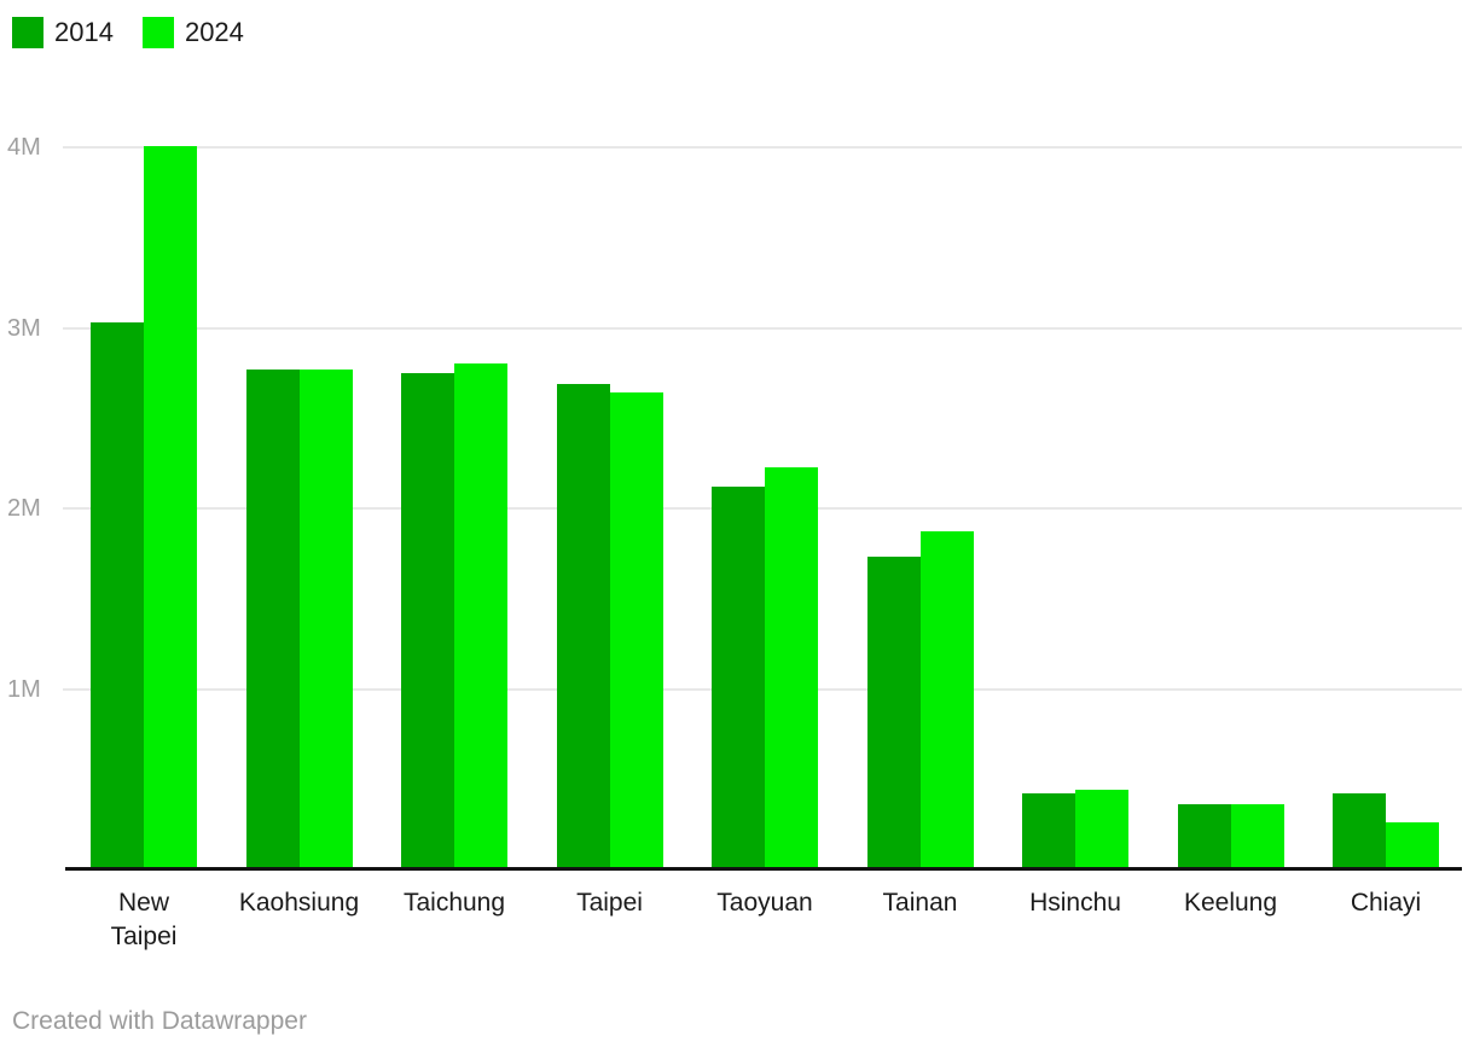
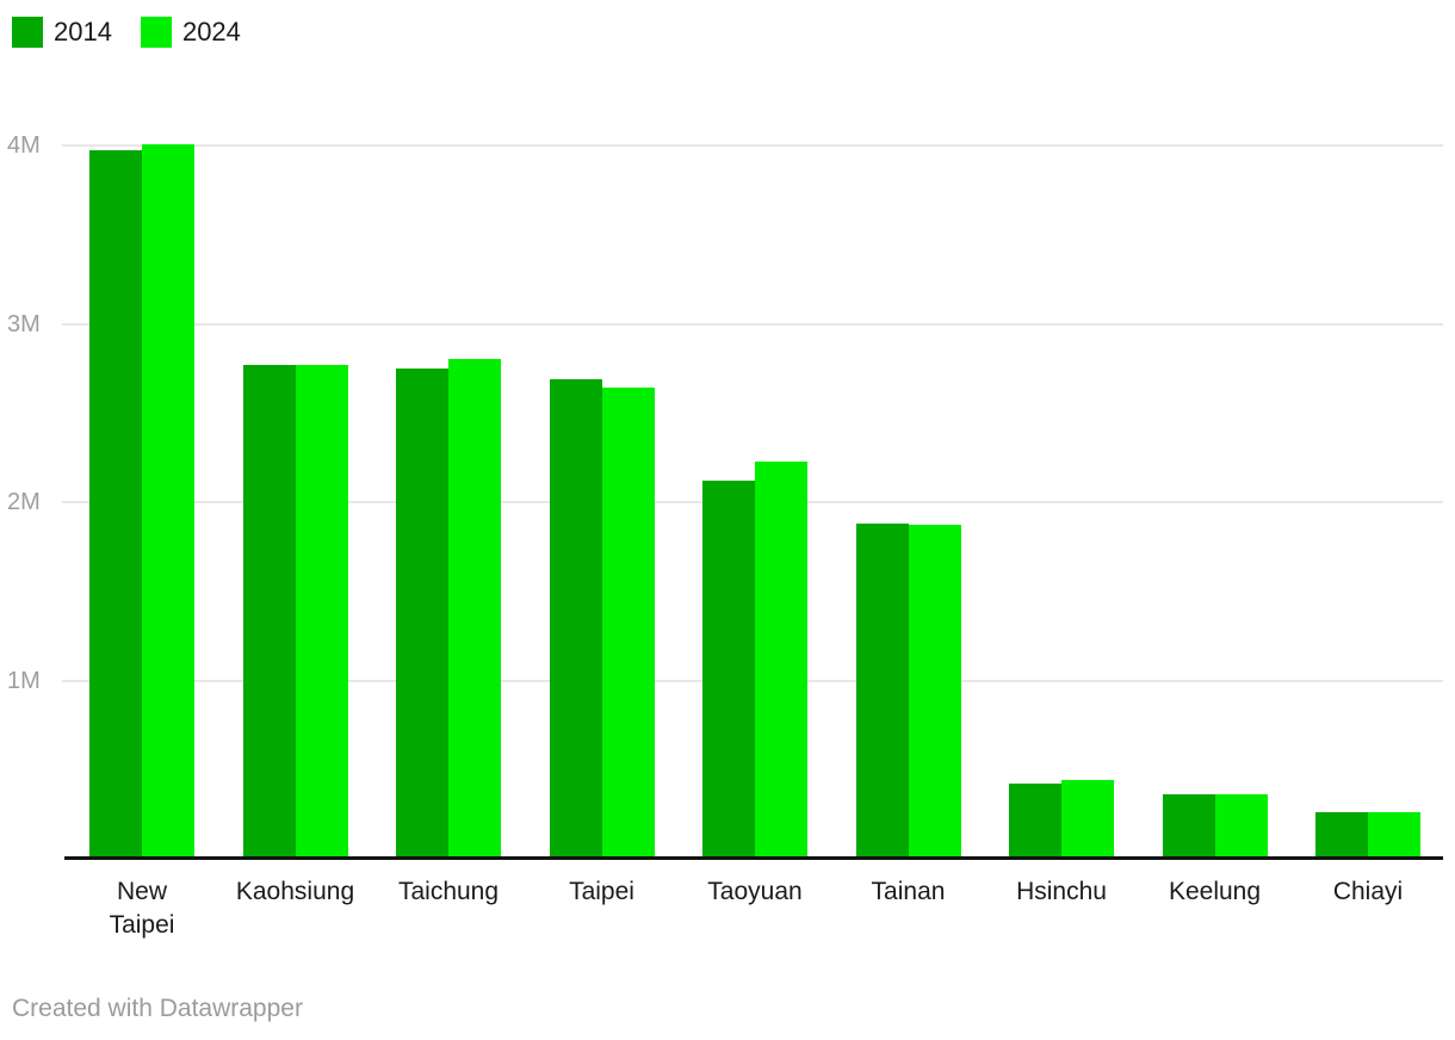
2014/New Taipei: 3.03M -> 3.97M
2014/Tainan: 1.73M -> 1.88M
2014/Chiayi: 0.42M -> 0.26M
